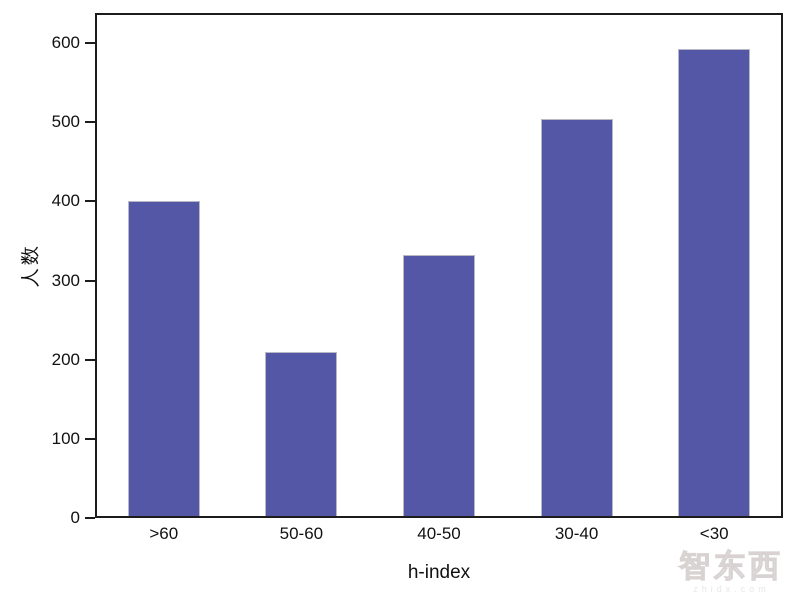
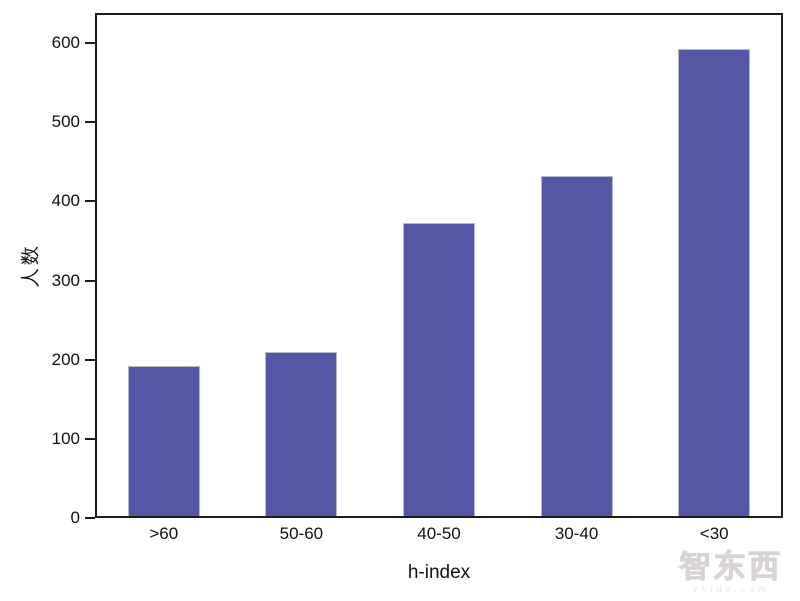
>60: 400 -> 190
40-50: 330 -> 370
30-40: 500 -> 430
